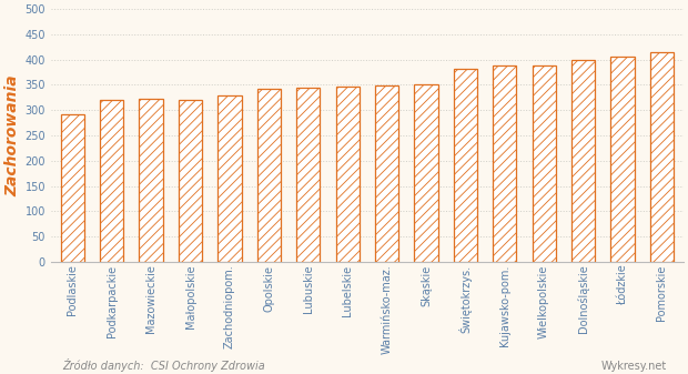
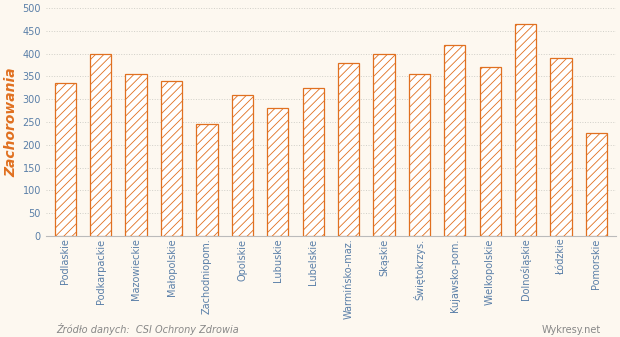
Podlaskie: 292 -> 335
Podkarpackie: 320 -> 400
Mazowieckie: 322 -> 355
Małopolskie: 321 -> 340
Zachodniopom.: 330 -> 245
Opolskie: 343 -> 310
Lubuskie: 345 -> 280
Lubelskie: 347 -> 325
Warmińsko-maz.: 349 -> 380
Skąskie: 351 -> 400
Świętokrzys.: 381 -> 355
Kujawsko-pom.: 388 -> 420
Wielkopolskie: 388 -> 370
Dolnośląskie: 399 -> 465
Łódzkie: 405 -> 390
Pomorskie: 414 -> 225
